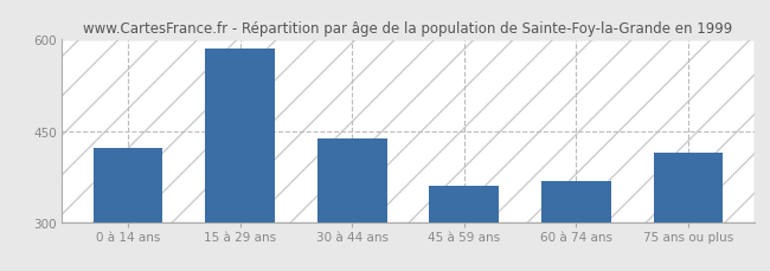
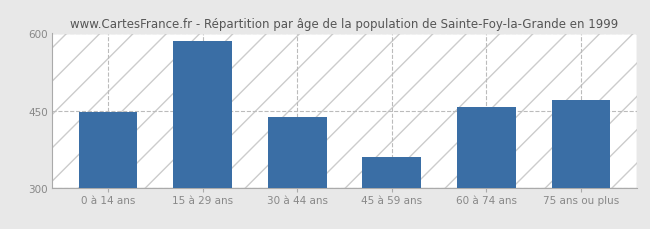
0 à 14 ans: 422 -> 448
60 à 74 ans: 368 -> 457
75 ans ou plus: 414 -> 470
